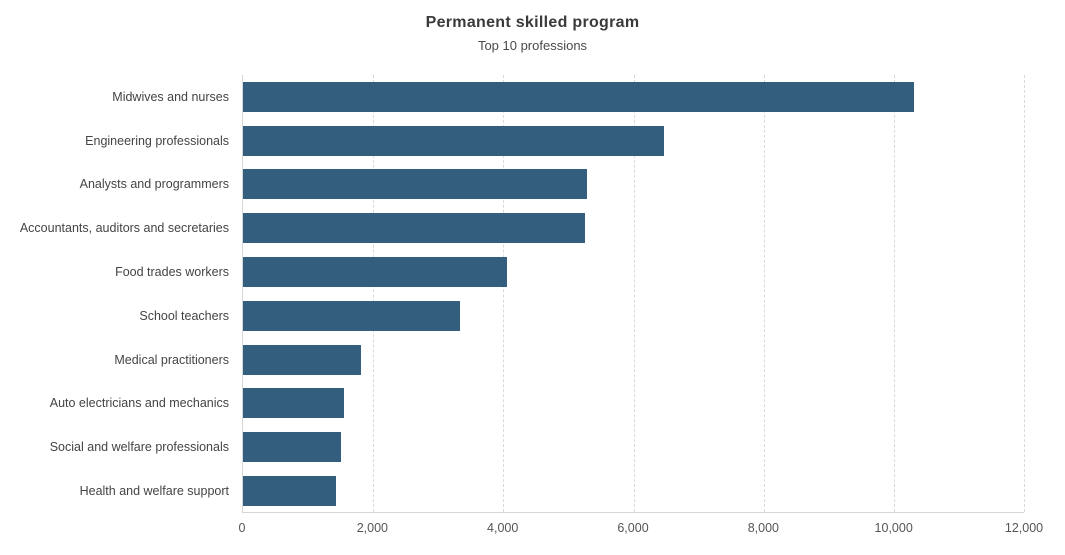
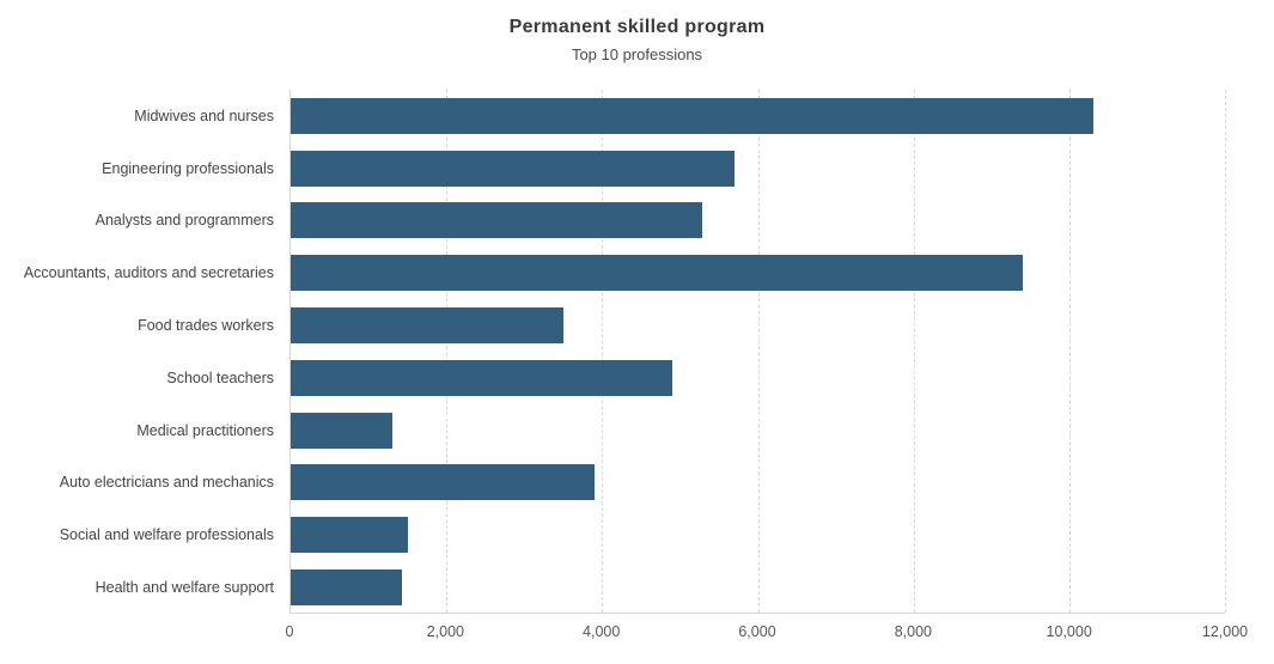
Engineering professionals: 6500 -> 5700
Accountants, auditors and secretaries: 5300 -> 9400
Food trades workers: 4000 -> 3500
School teachers: 3300 -> 4900
Medical practitioners: 1800 -> 1300
Auto electricians and mechanics: 1600 -> 3900
